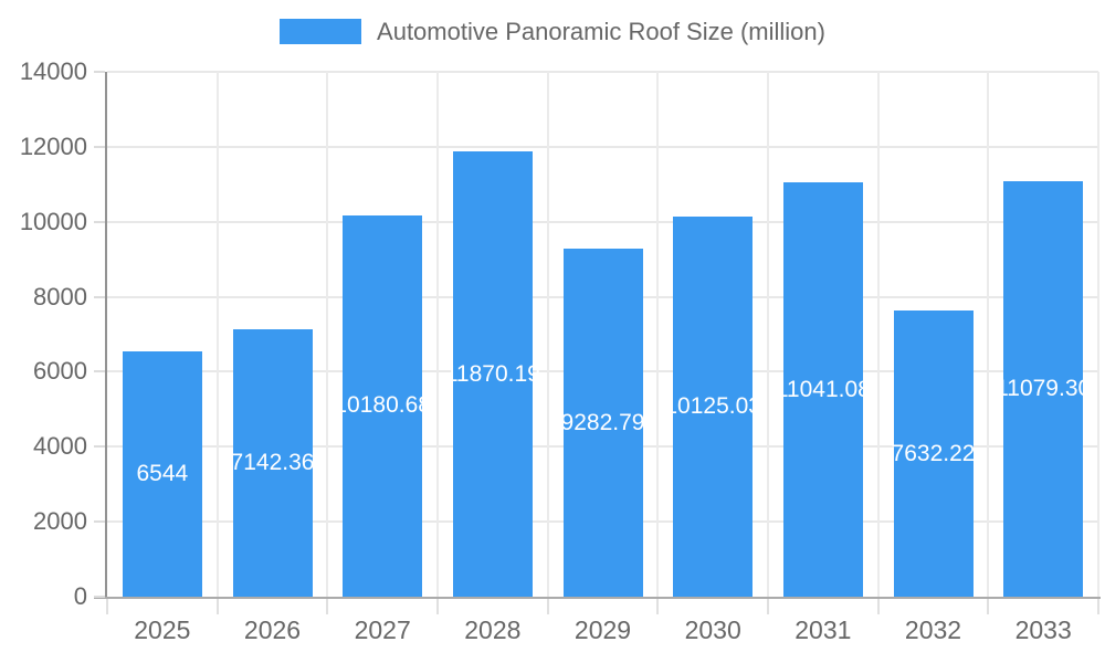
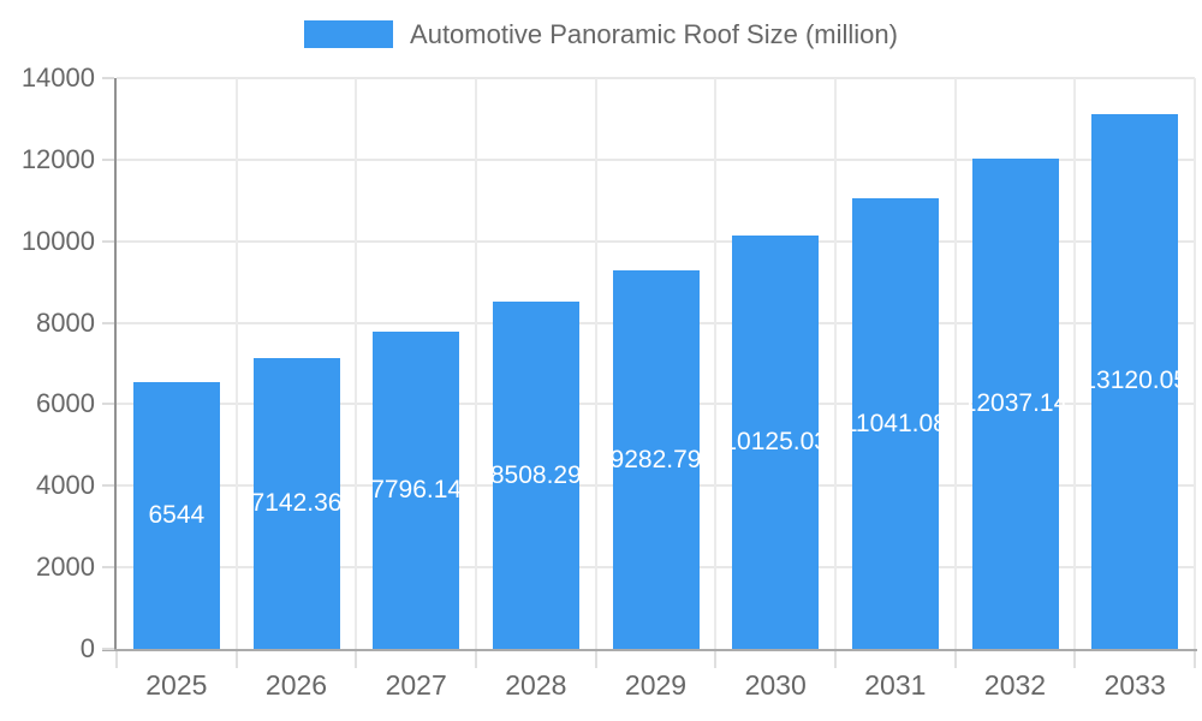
2027: 10180.68 -> 7796.14
2028: 11870.19 -> 8508.29
2032: 7632.22 -> 12037.14
2033: 11079.30 -> 13120.05
